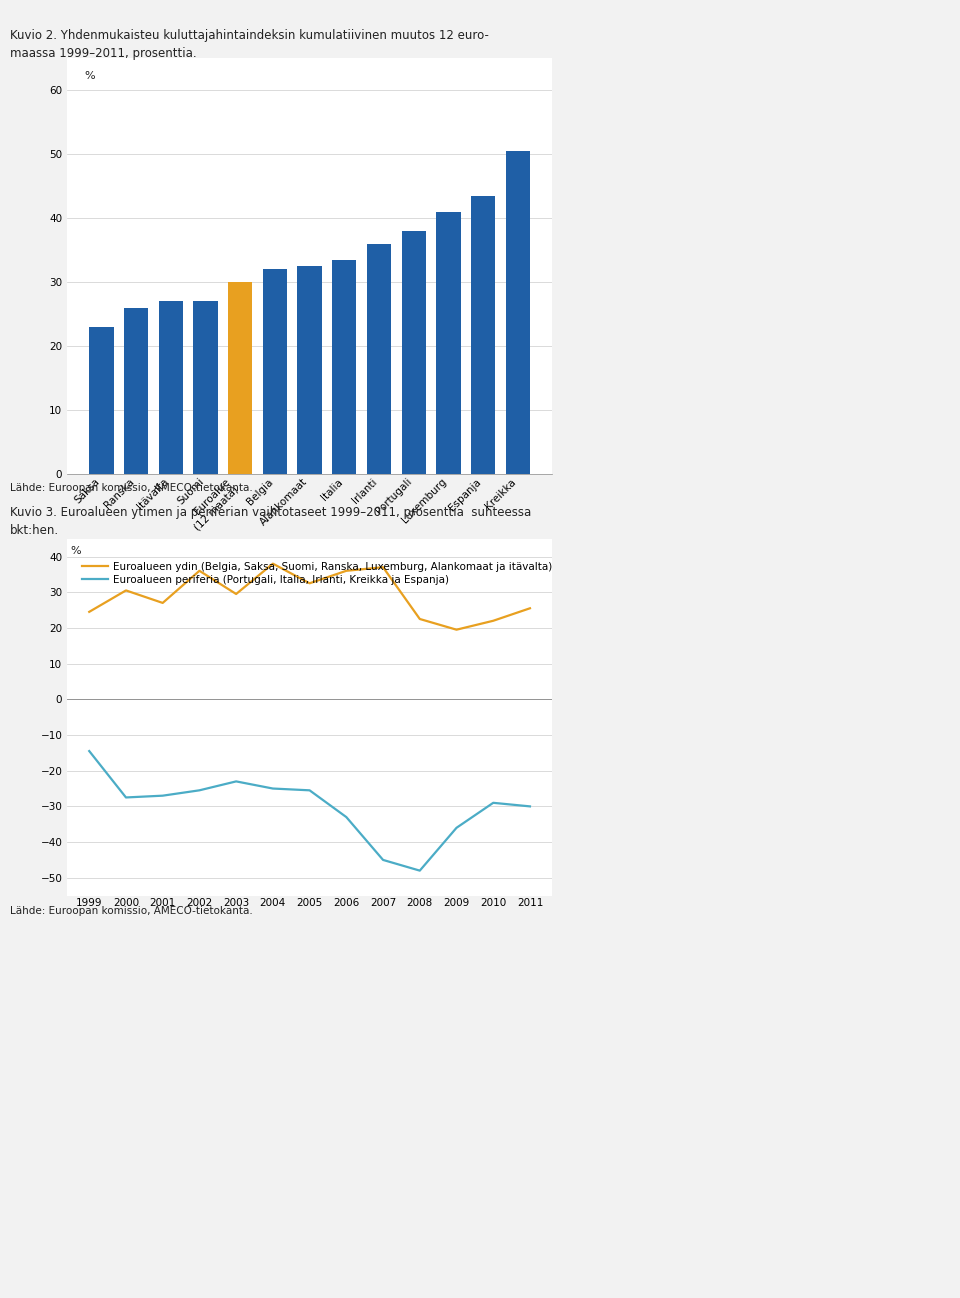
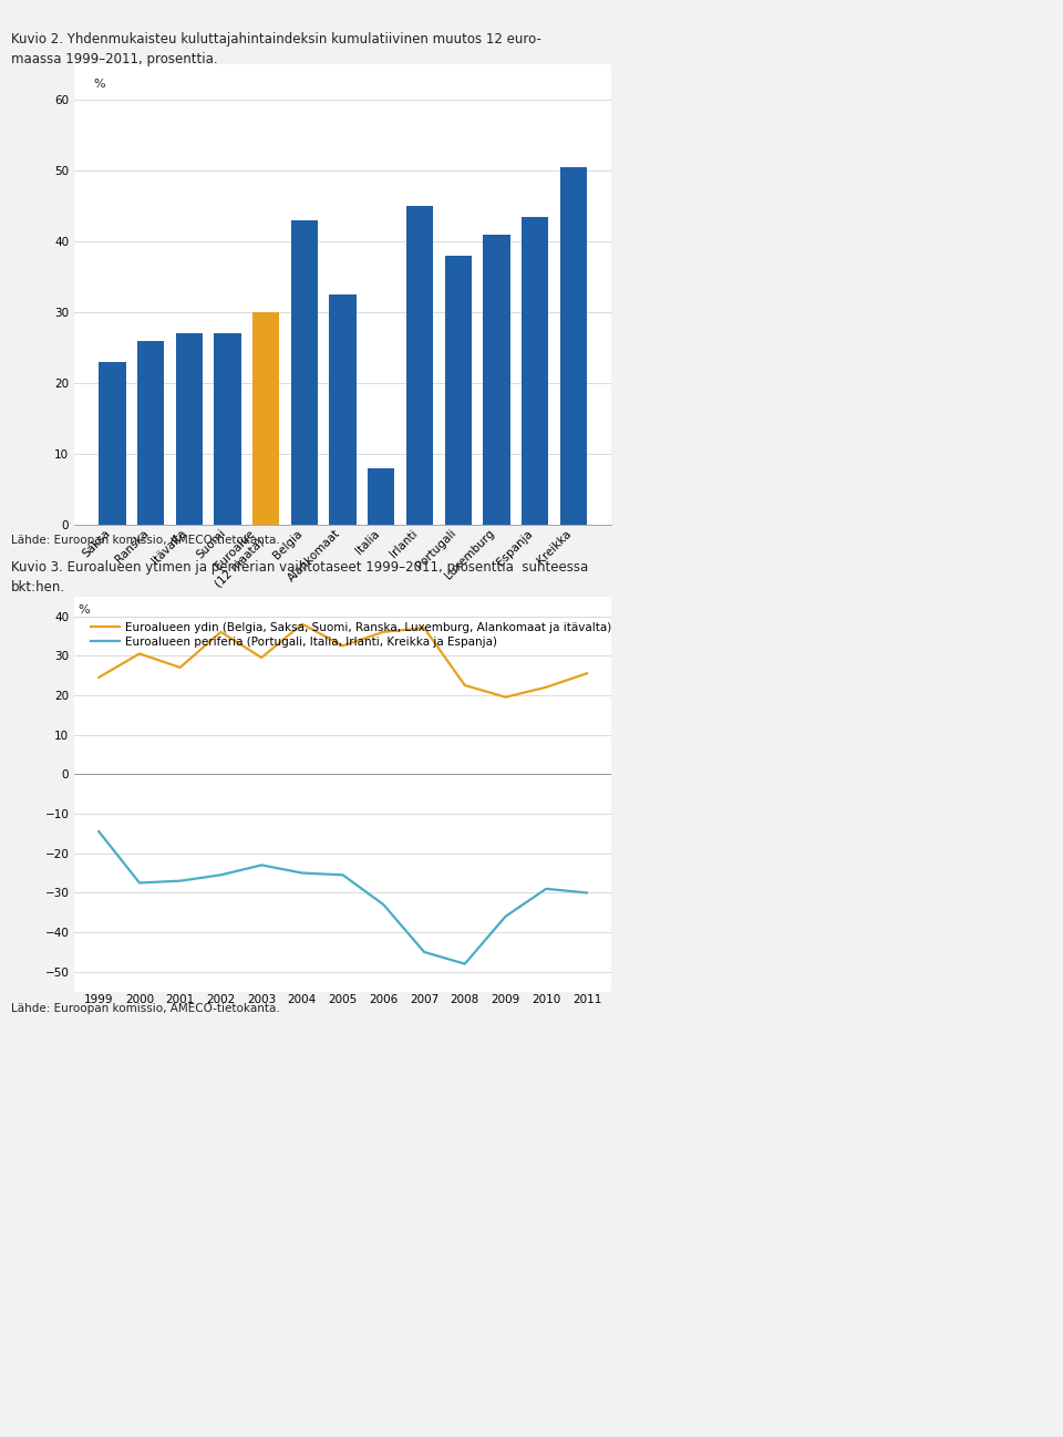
Belgia: 32.0 -> 43.0
Italia: 33.5 -> 8.0
Irlanti: 36.0 -> 45.0
